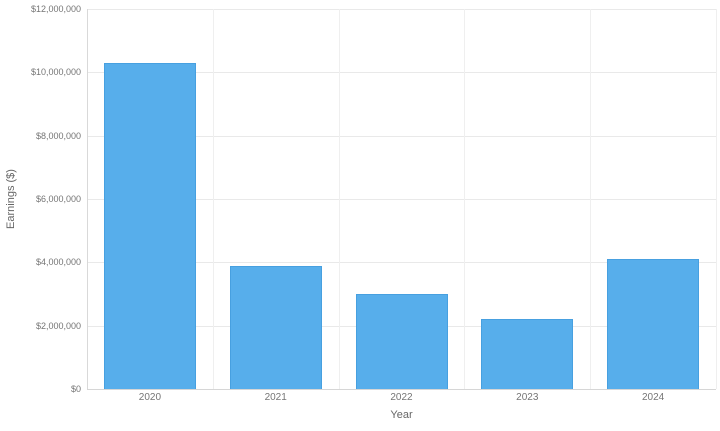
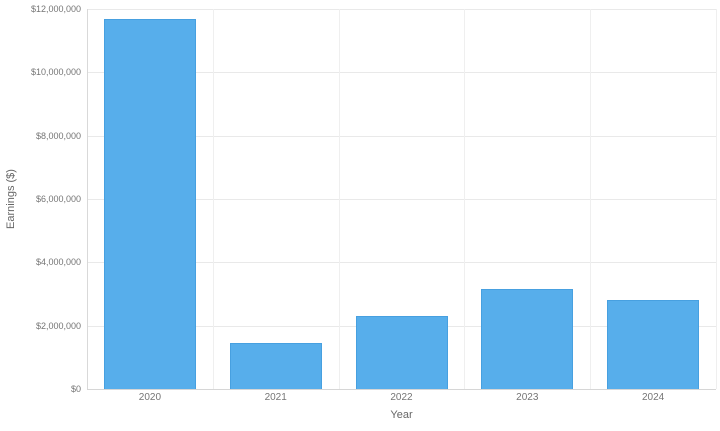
2020: $10300000 -> $11700000
2021: $3900000 -> $1400000
2022: $3000000 -> $2300000
2023: $2200000 -> $3200000
2024: $4100000 -> $2800000
